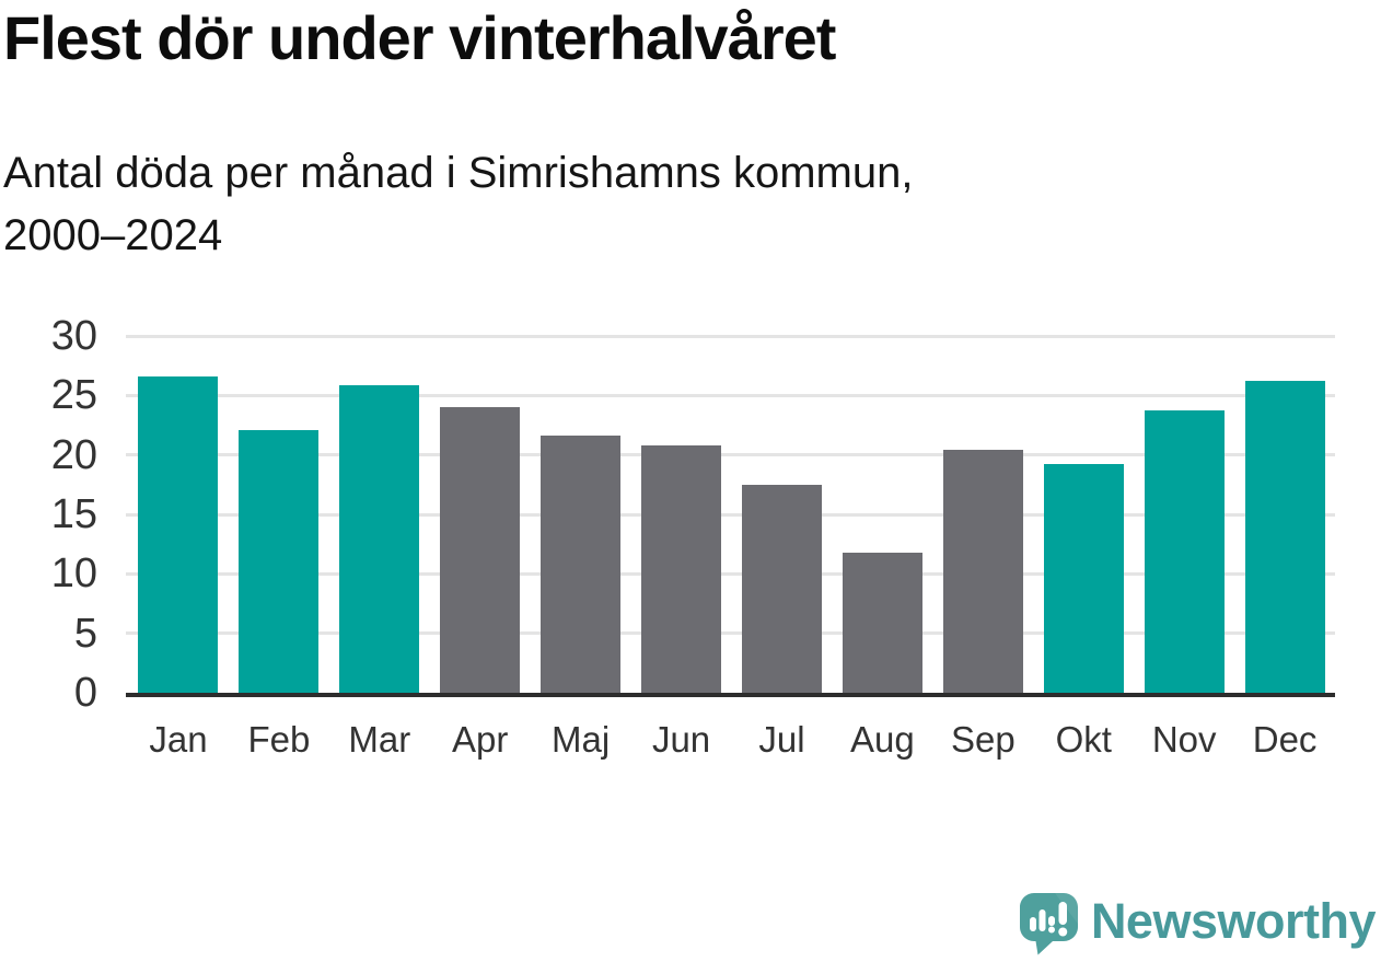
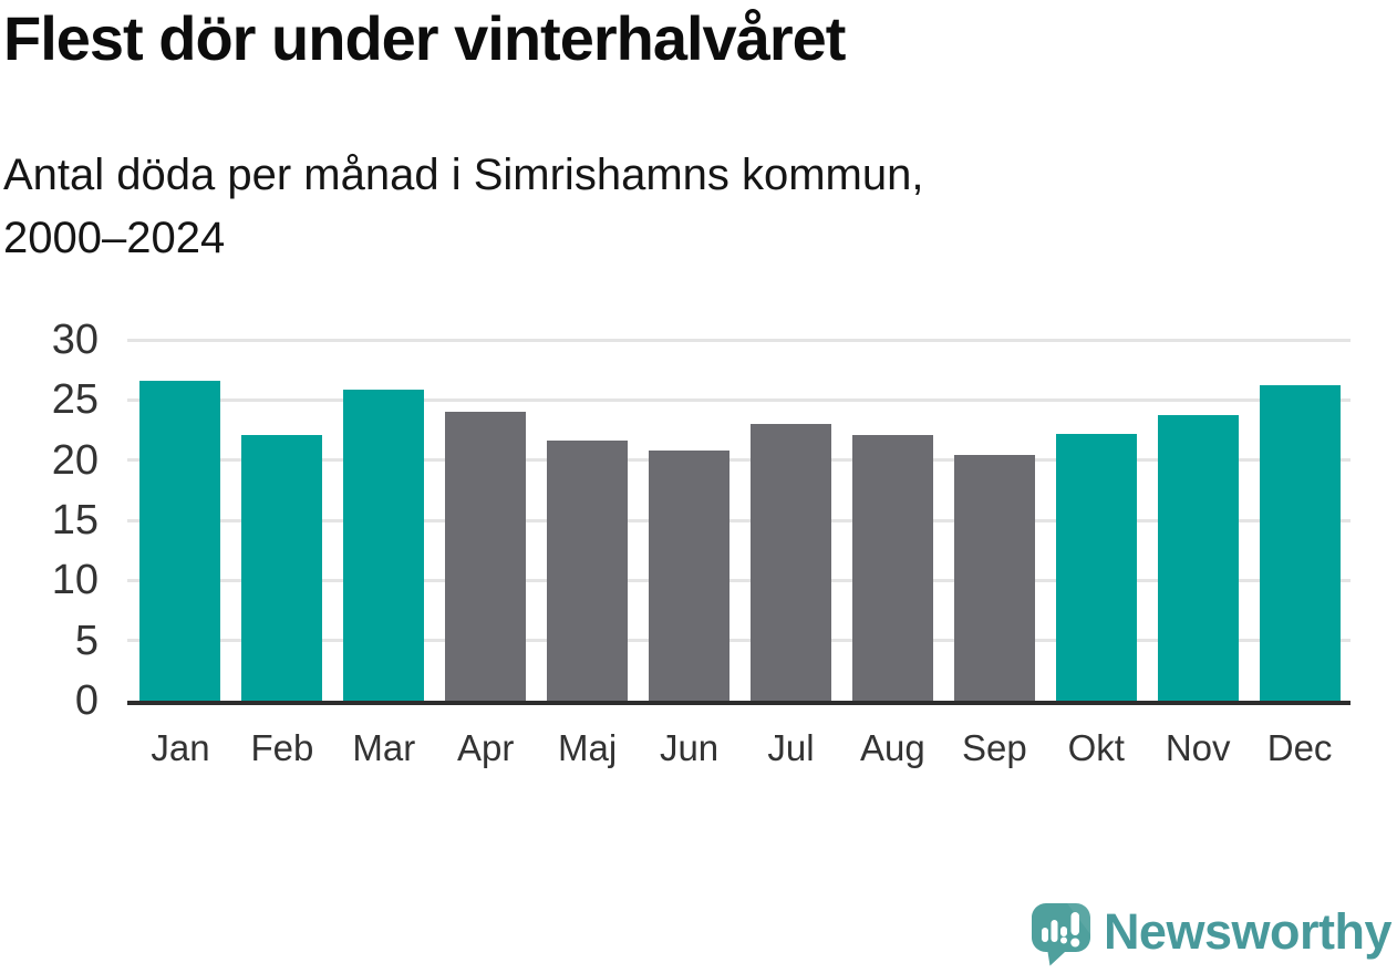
Jul: 17.5 -> 23.0
Aug: 11.8 -> 22.1
Okt: 19.2 -> 22.2
